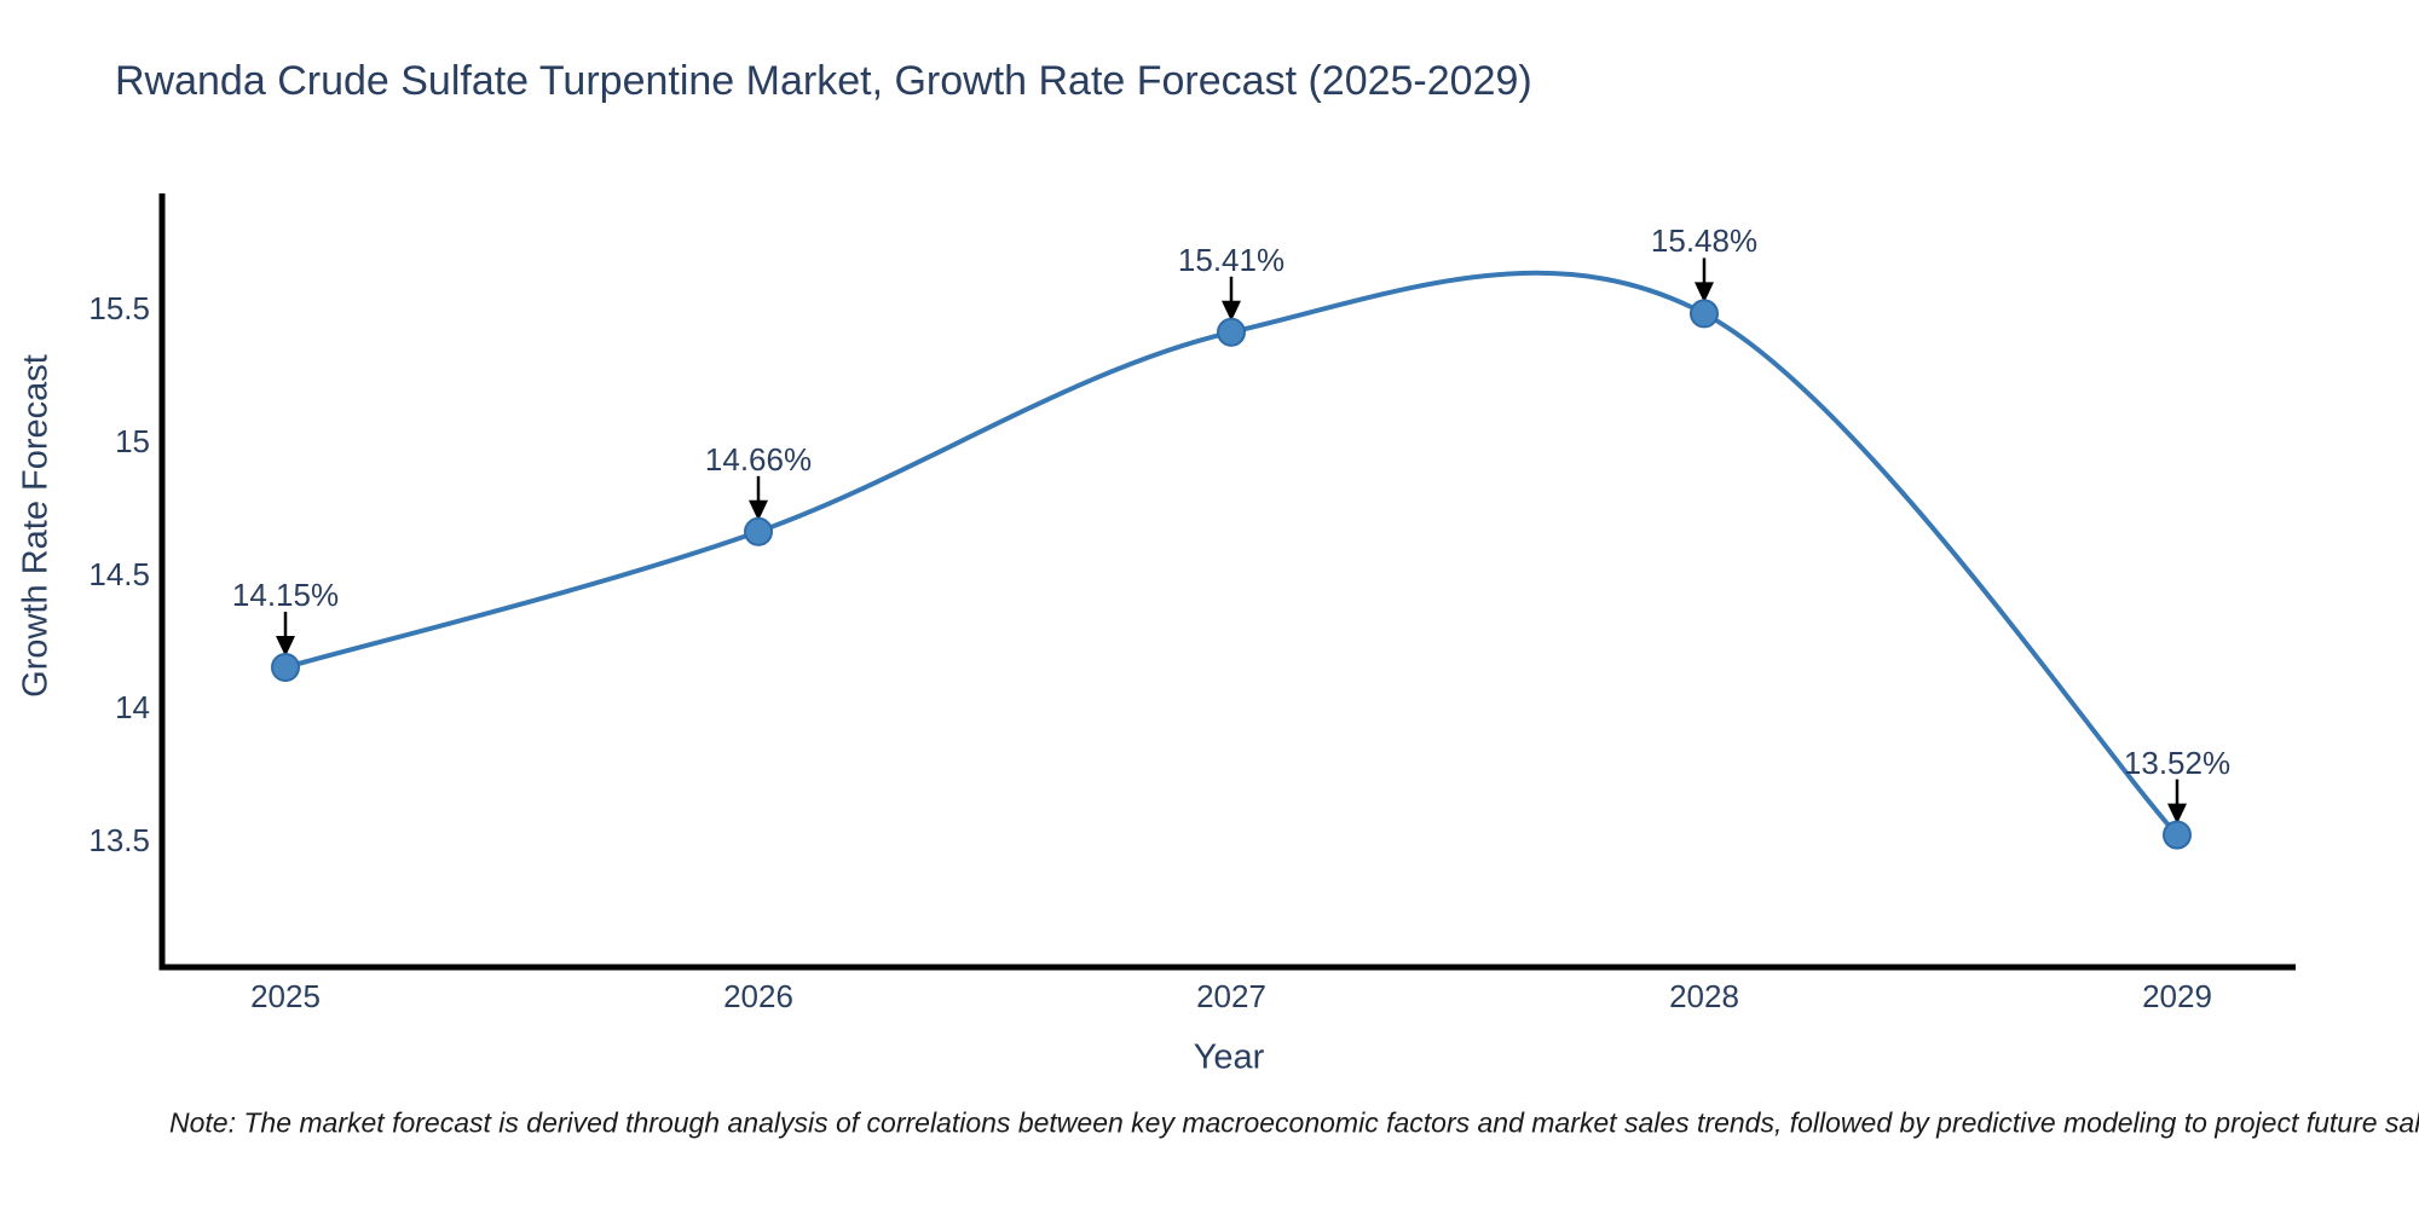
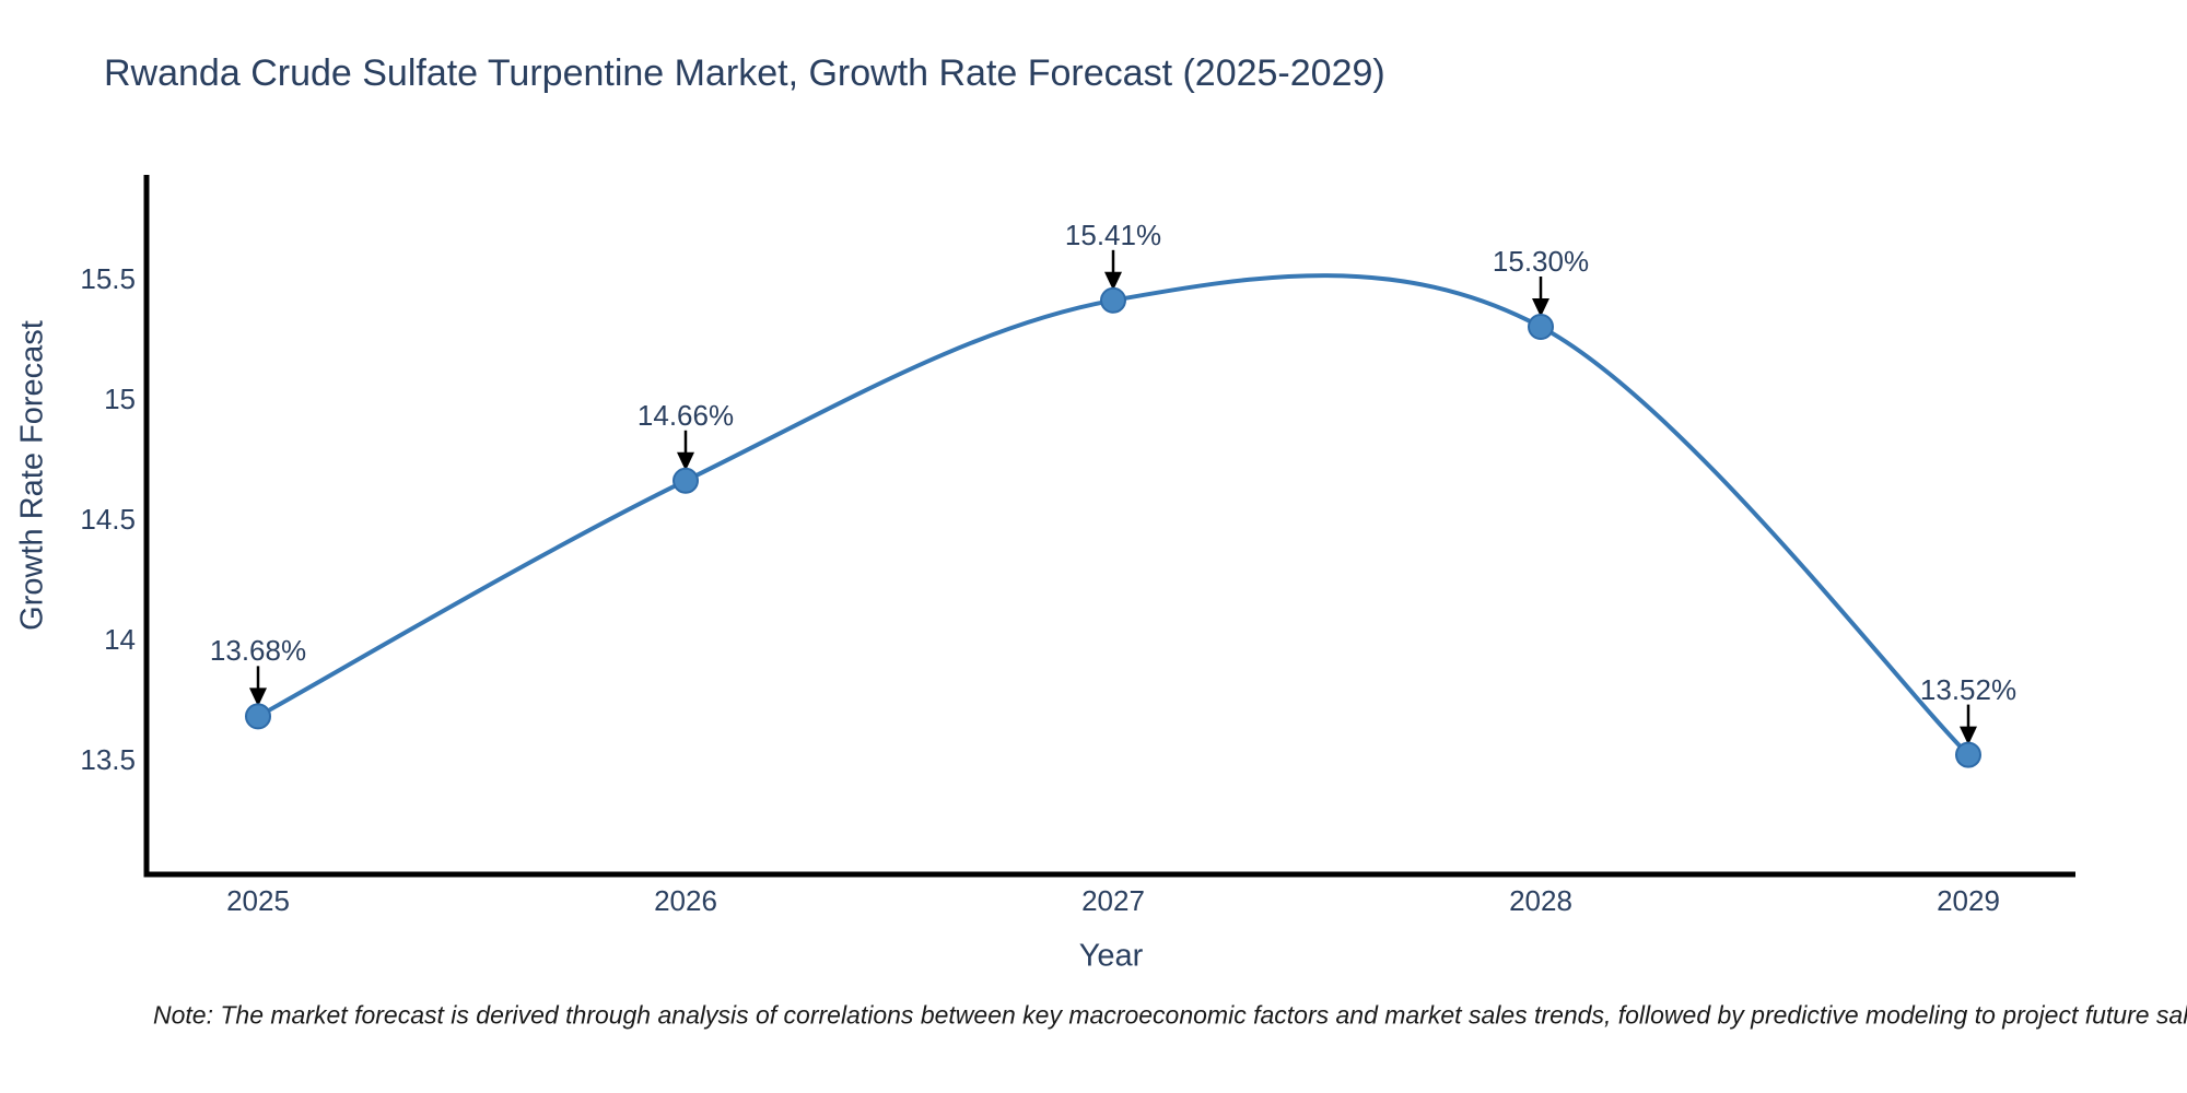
2025: 14.15% -> 13.68%
2028: 15.48% -> 15.30%
